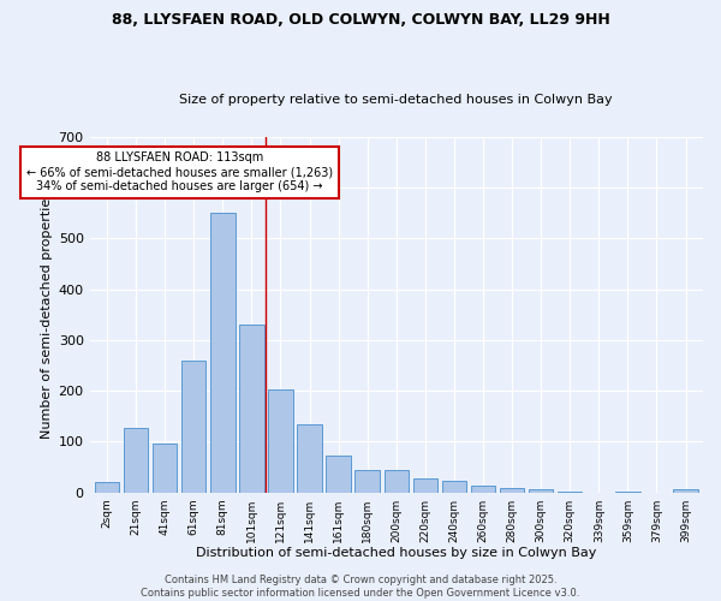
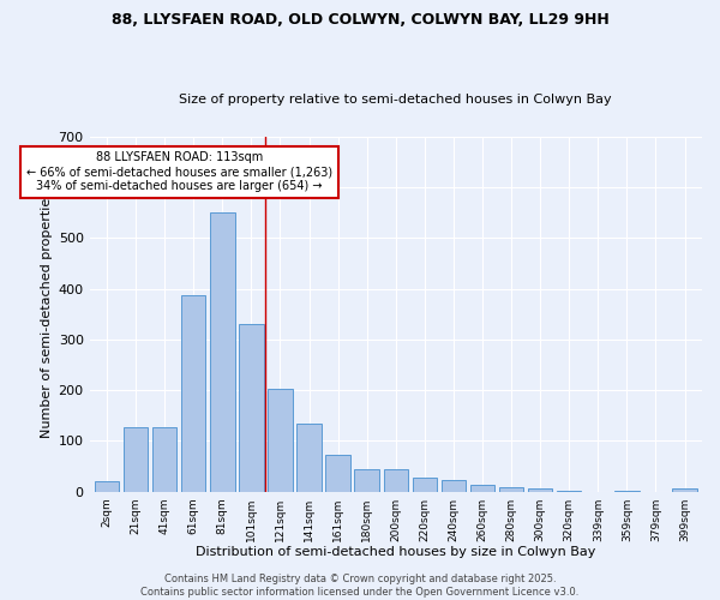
41sqm: 95 -> 127
61sqm: 260 -> 388
